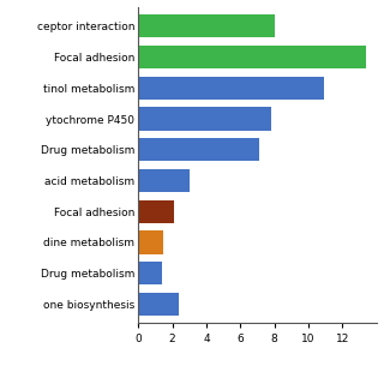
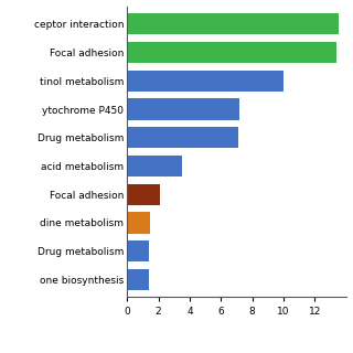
ceptor interaction: 8.0 -> 13.5
tinol metabolism: 10.9 -> 10.0
ytochrome P450: 7.8 -> 7.2
acid metabolism: 3.0 -> 3.5
one biosynthesis: 2.4 -> 1.4
